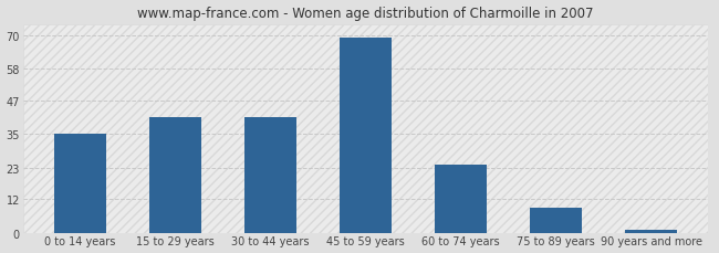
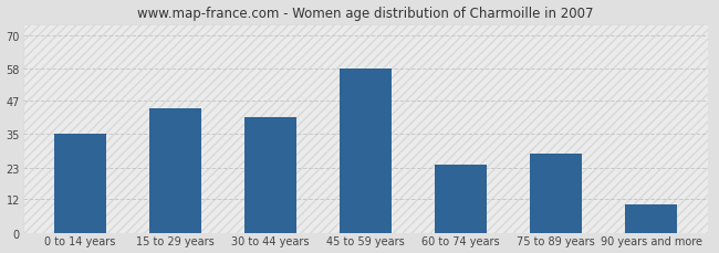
15 to 29 years: 41 -> 44
45 to 59 years: 69 -> 58
75 to 89 years: 9 -> 28
90 years and more: 1 -> 10
